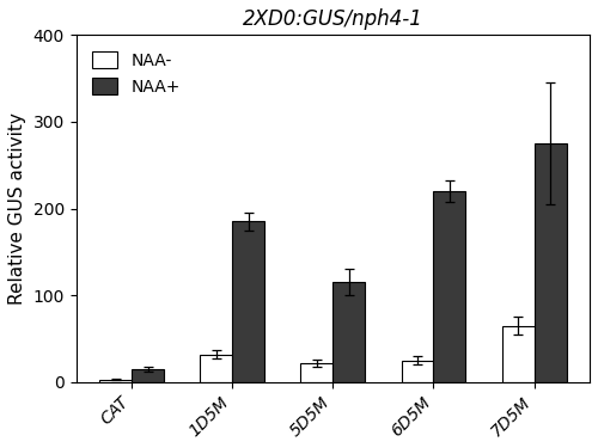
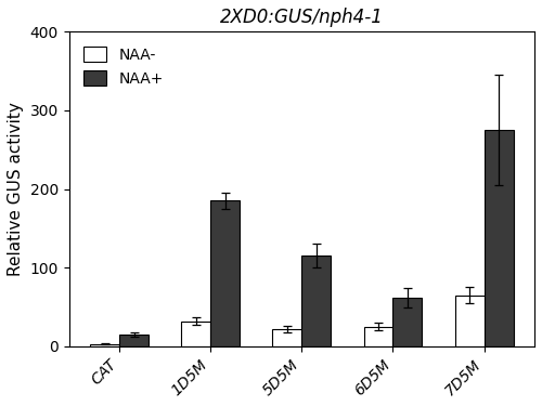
NAA+/6D5M: 220 -> 62
